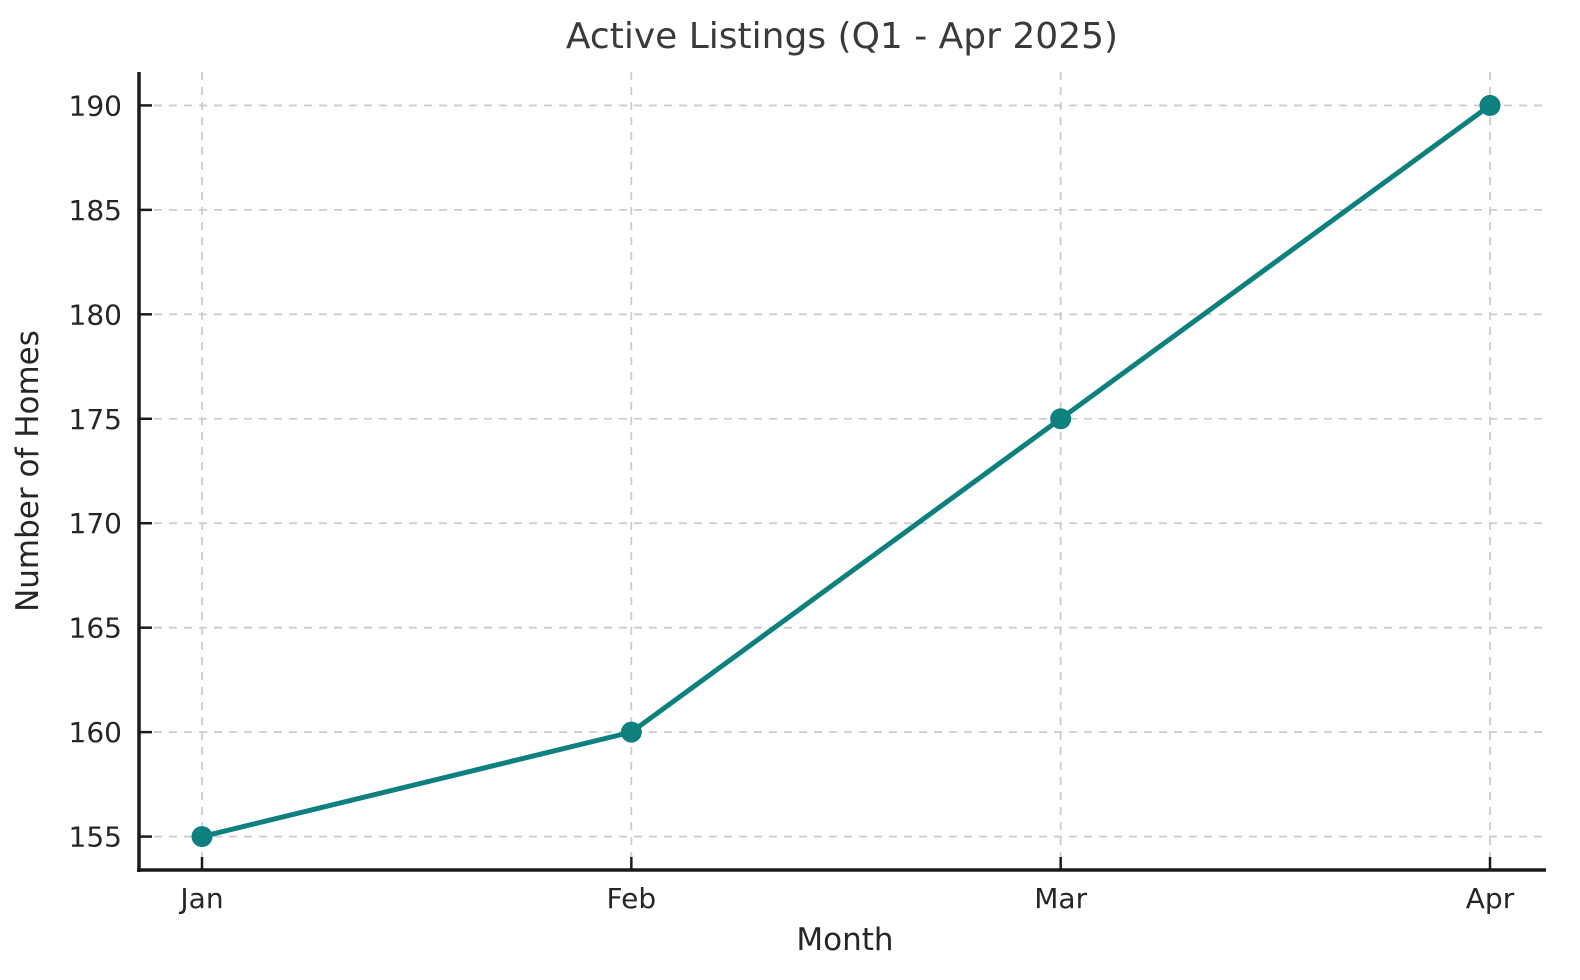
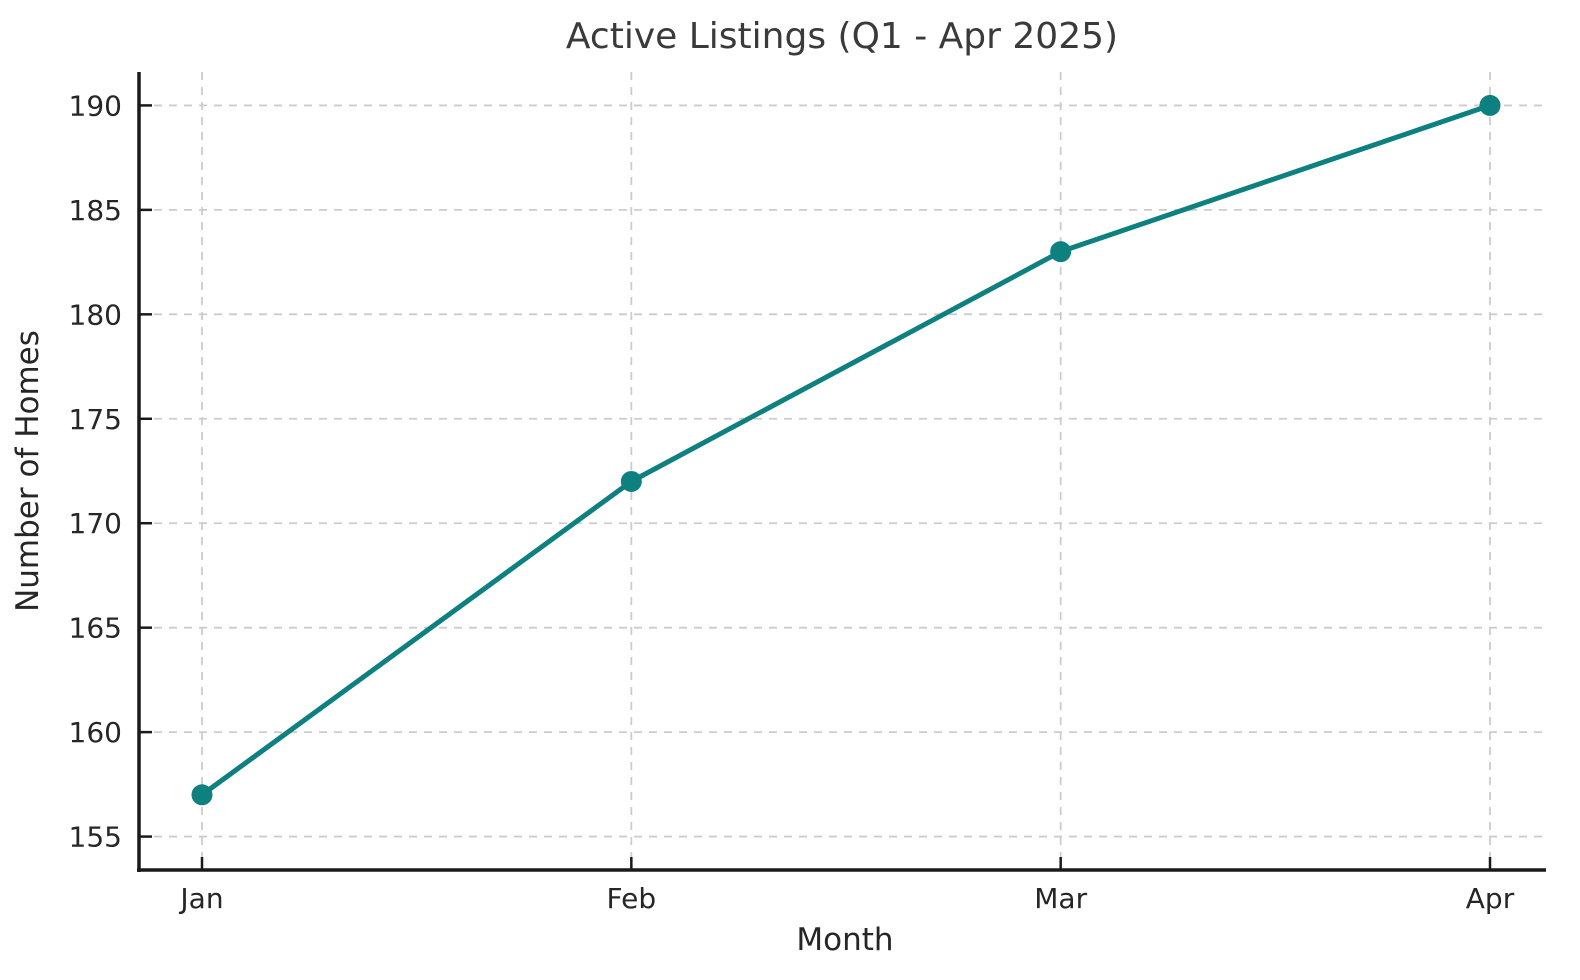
Jan: 155 -> 157
Feb: 160 -> 172
Mar: 175 -> 183
